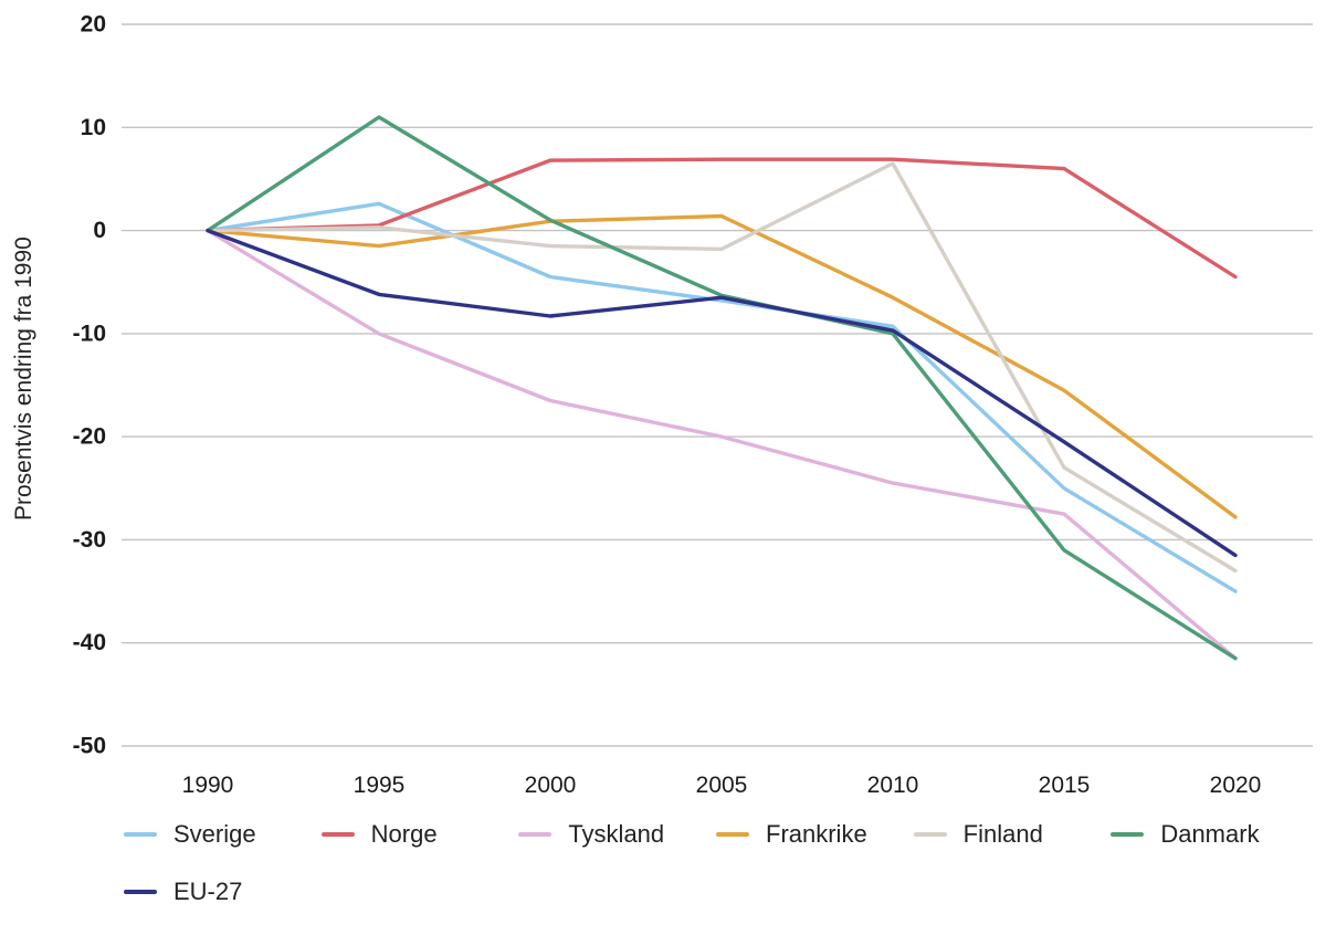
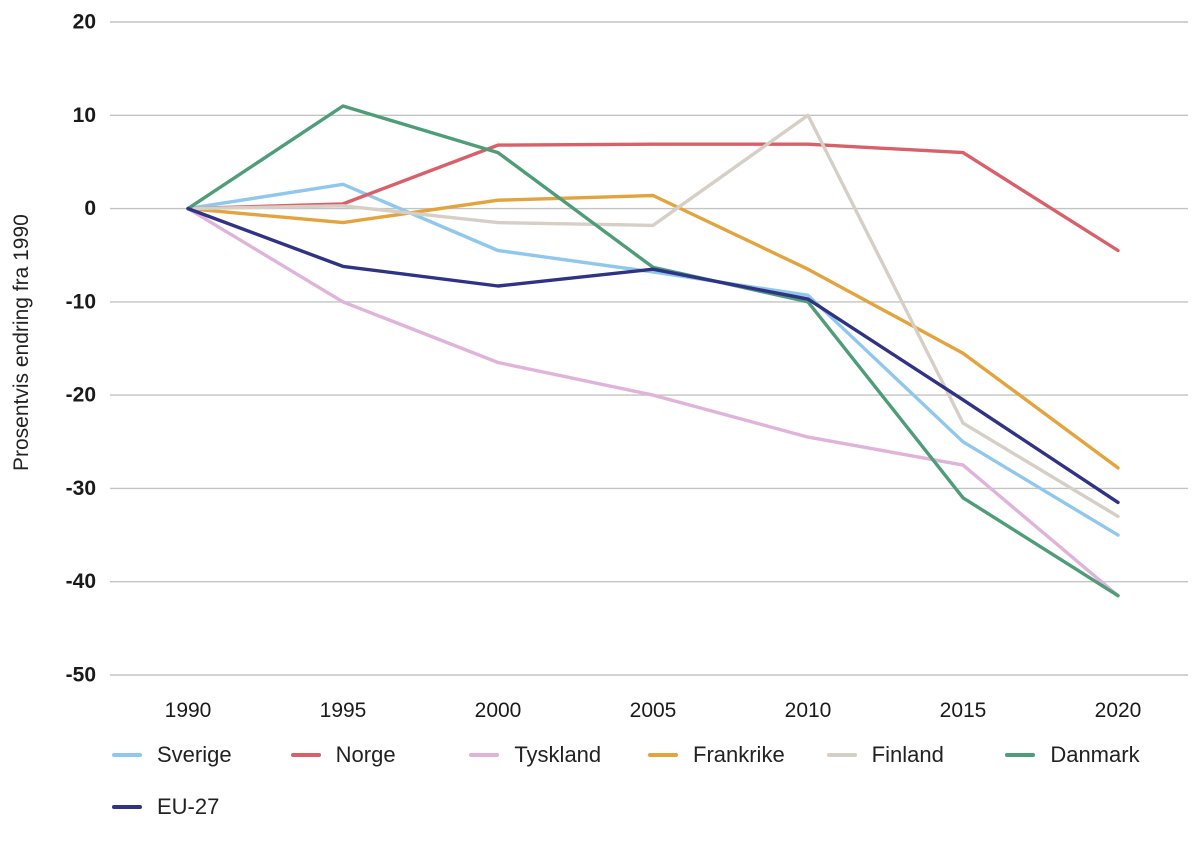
Danmark/2000: 1 -> 6
Finland/2010: 6 -> 10
